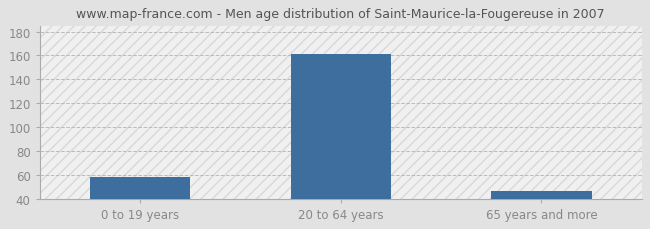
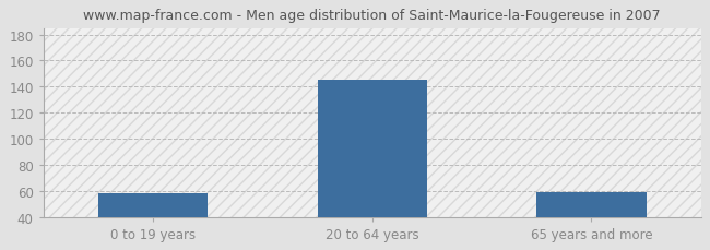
20 to 64 years: 161 -> 145
65 years and more: 46 -> 59
